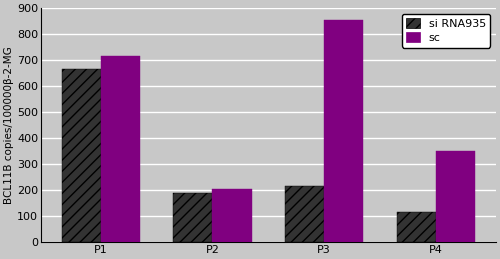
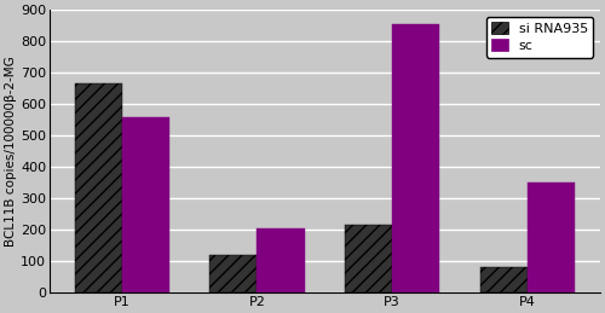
sc/P1: 715 -> 560
si RNA935/P2: 190 -> 120
si RNA935/P4: 115 -> 80
